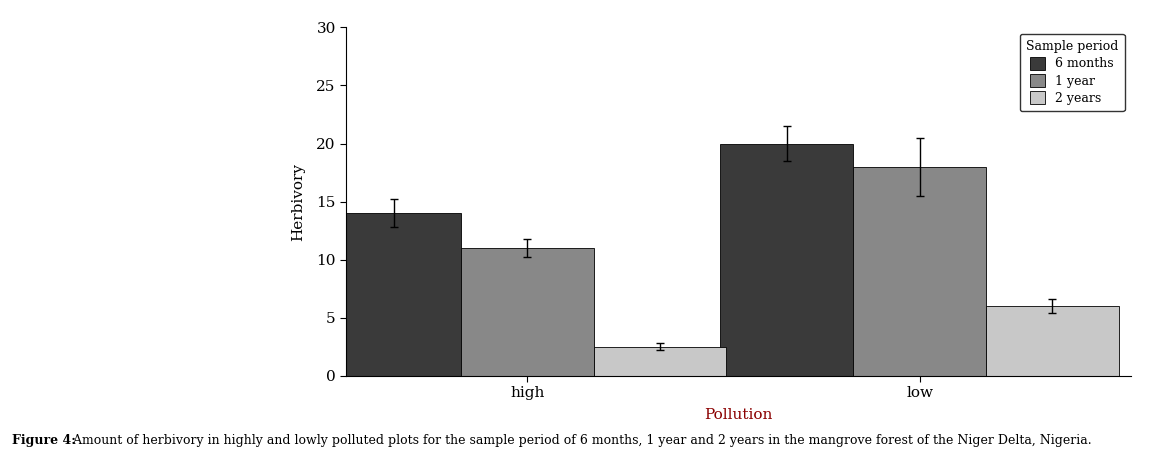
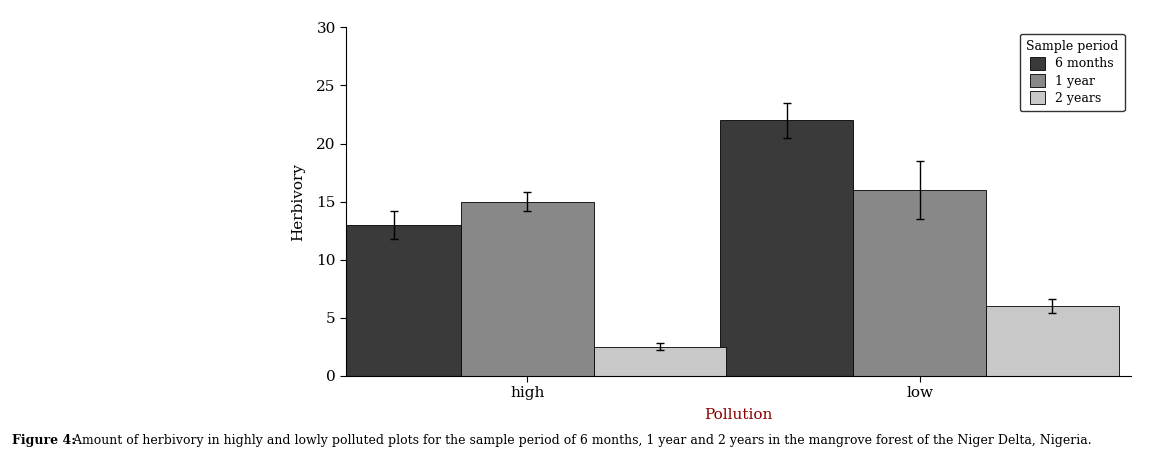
6 months/high: 14 -> 13
1 year/high: 11 -> 15
6 months/low: 20 -> 22
1 year/low: 18 -> 16
